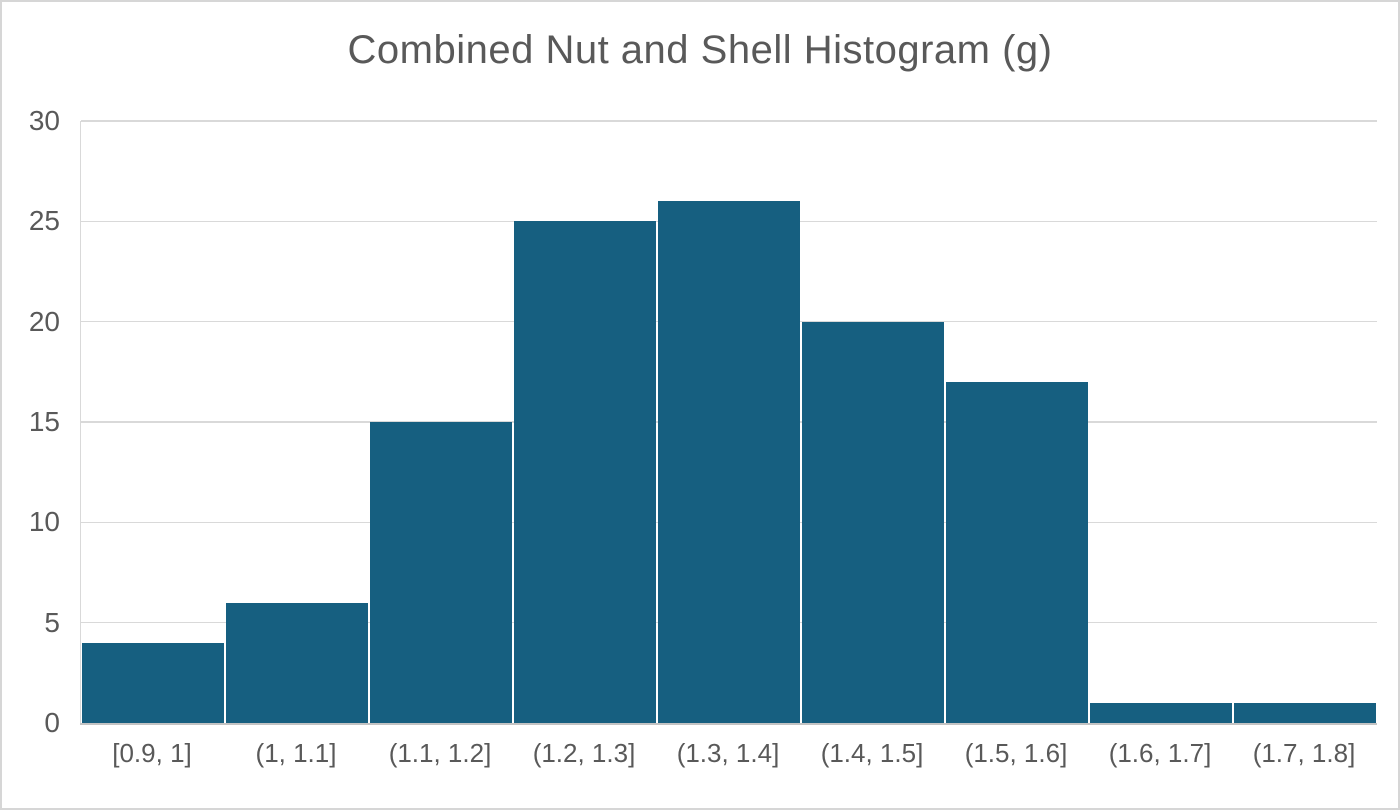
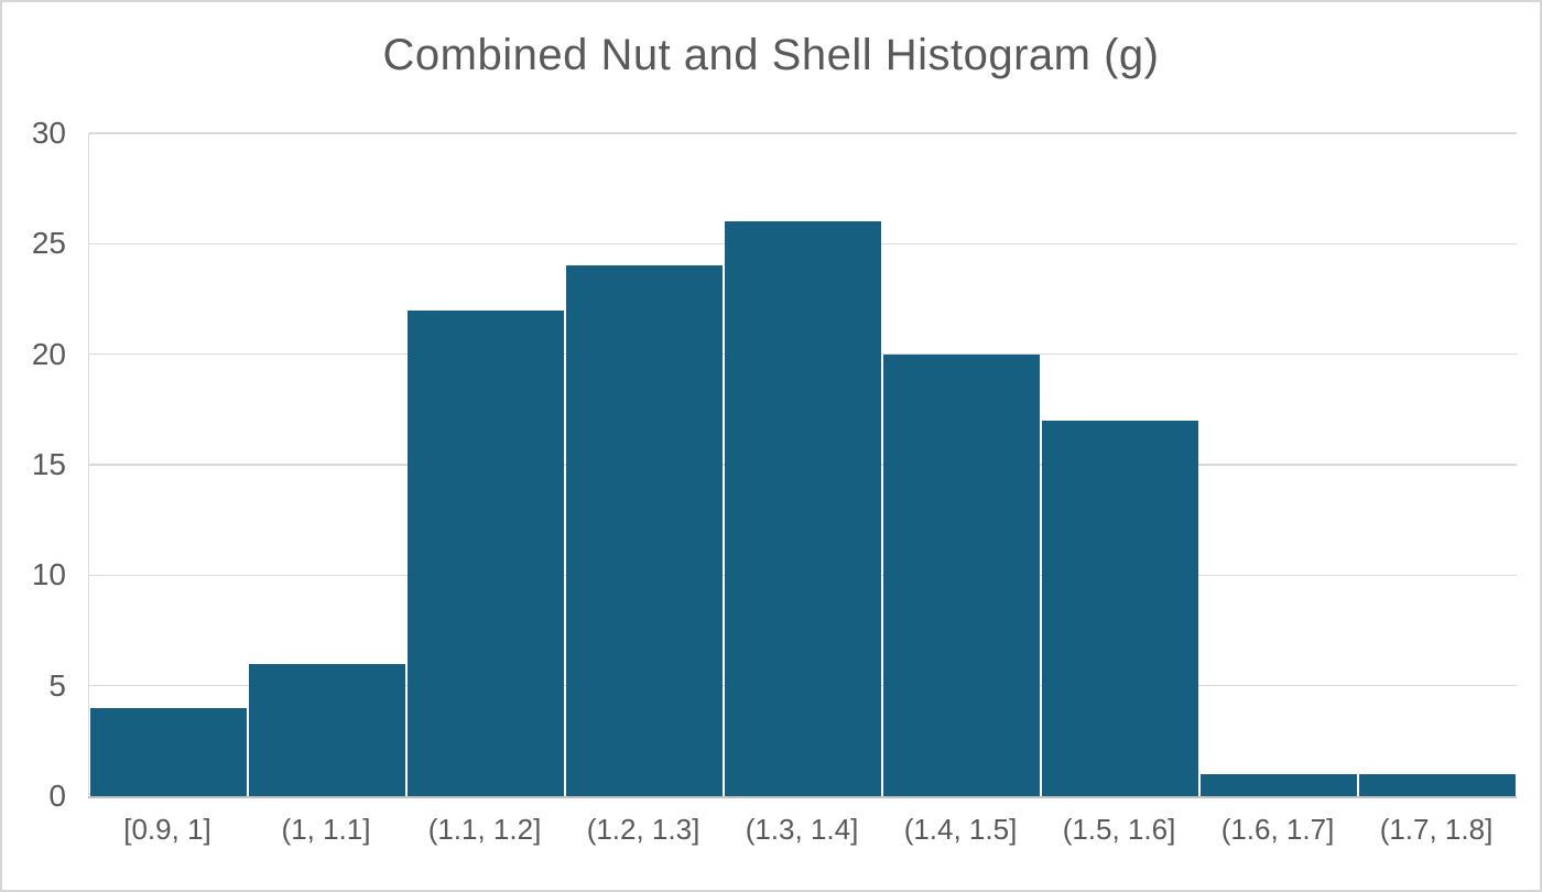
(1.1, 1.2]: 15 -> 22
(1.2, 1.3]: 25 -> 24
